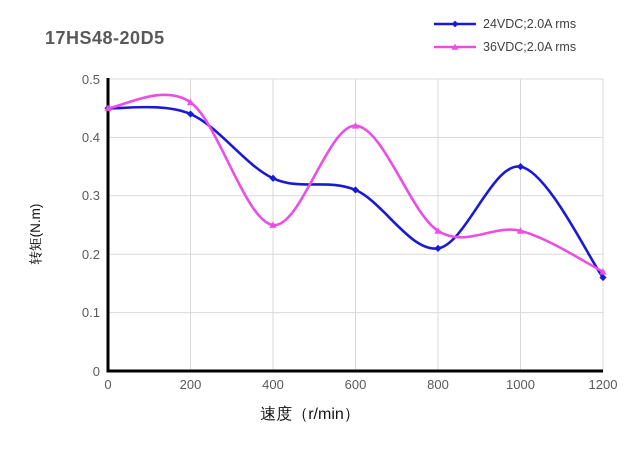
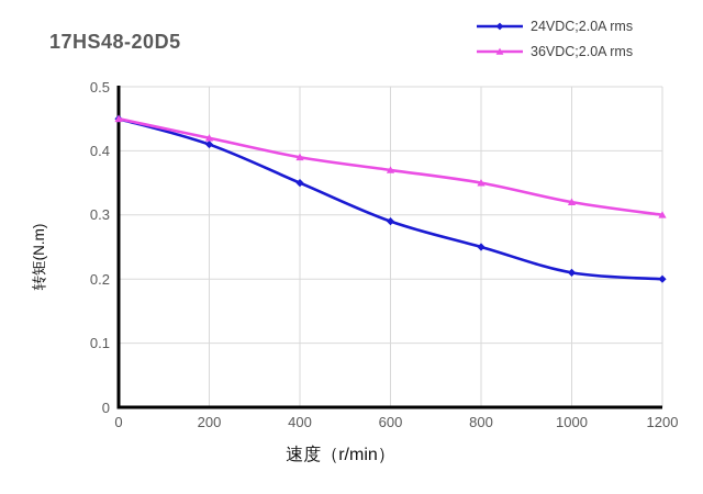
24VDC;2.0A rms/200: 0.44 -> 0.41
36VDC;2.0A rms/200: 0.46 -> 0.42
24VDC;2.0A rms/400: 0.33 -> 0.35
36VDC;2.0A rms/400: 0.25 -> 0.39
24VDC;2.0A rms/600: 0.31 -> 0.29
36VDC;2.0A rms/600: 0.42 -> 0.37
24VDC;2.0A rms/800: 0.21 -> 0.25
36VDC;2.0A rms/800: 0.24 -> 0.35
24VDC;2.0A rms/1000: 0.35 -> 0.21
36VDC;2.0A rms/1000: 0.24 -> 0.32
24VDC;2.0A rms/1200: 0.16 -> 0.20
36VDC;2.0A rms/1200: 0.17 -> 0.30
